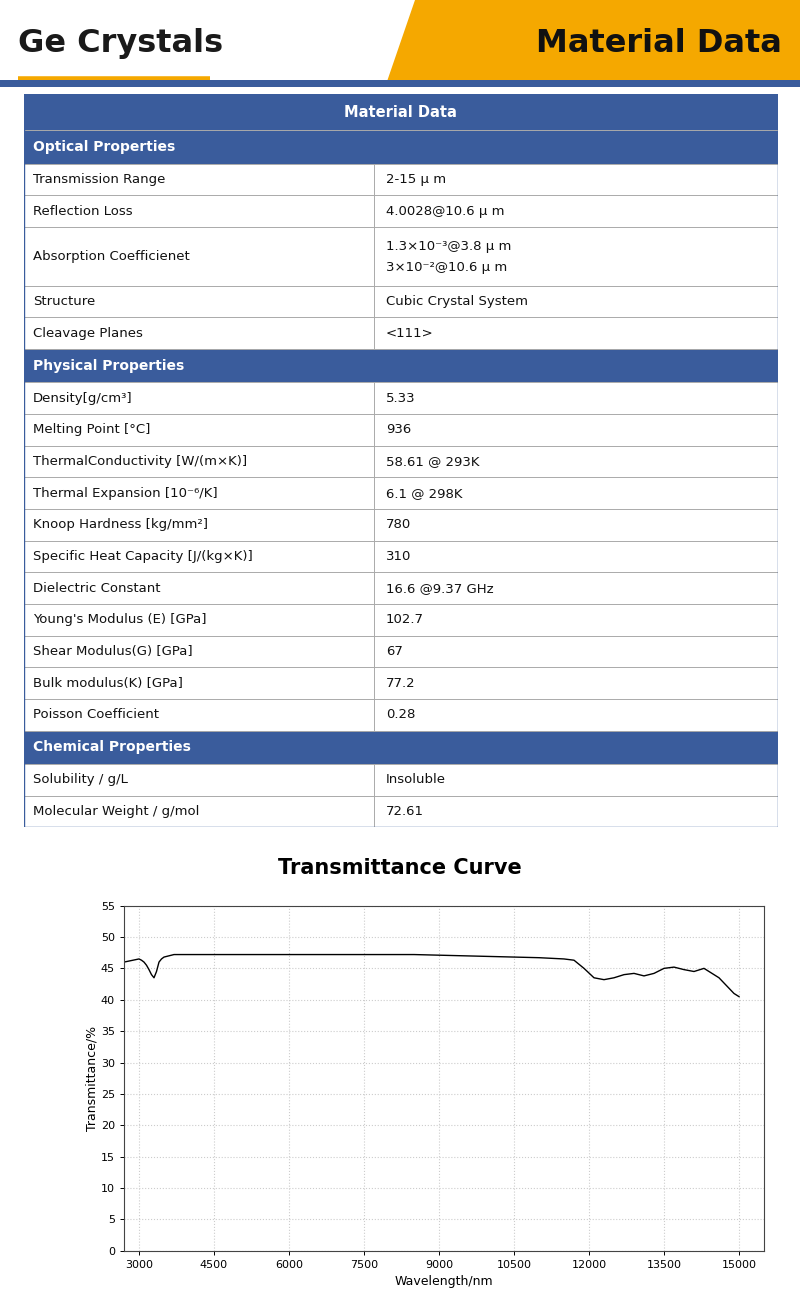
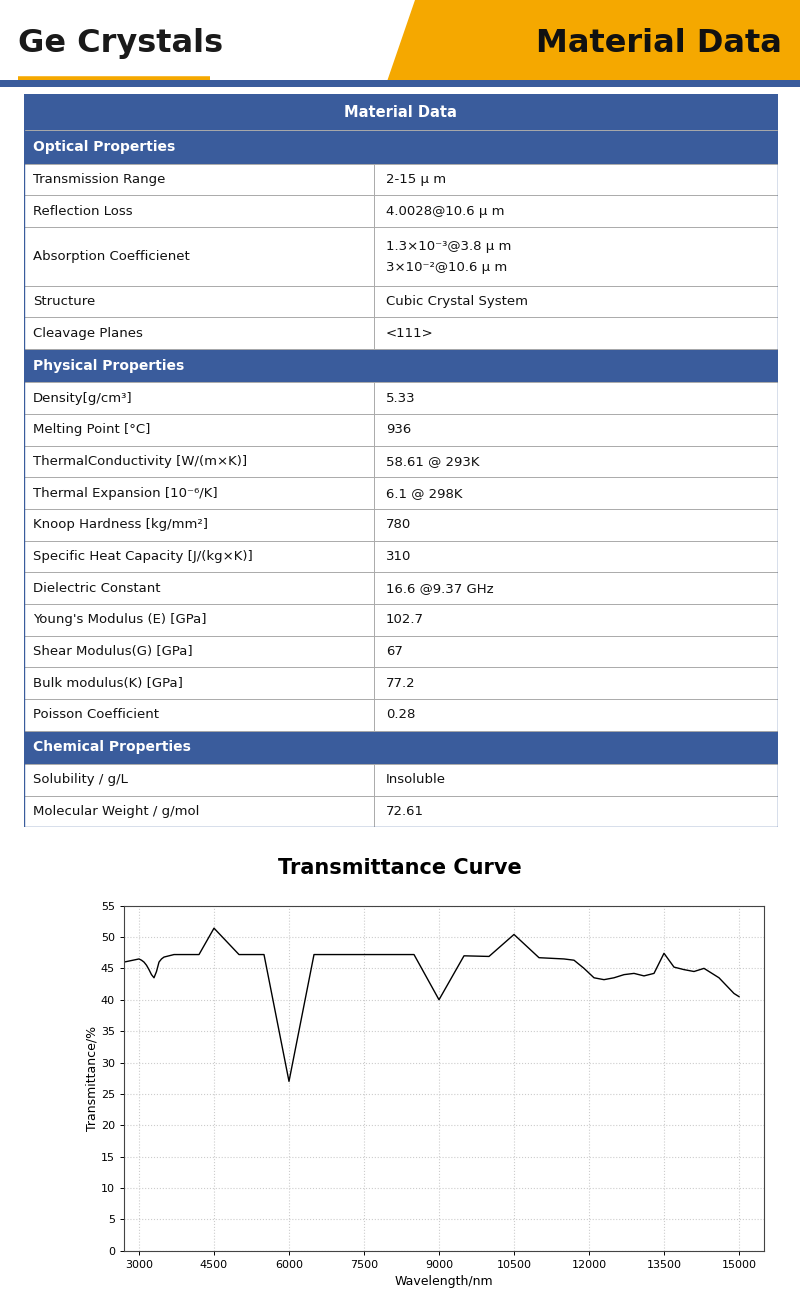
4500: 47.2 -> 51.4
6000: 47.2 -> 27.0
9000: 47.1 -> 40.0
10500: 46.8 -> 50.4
13500: 45.0 -> 47.4
